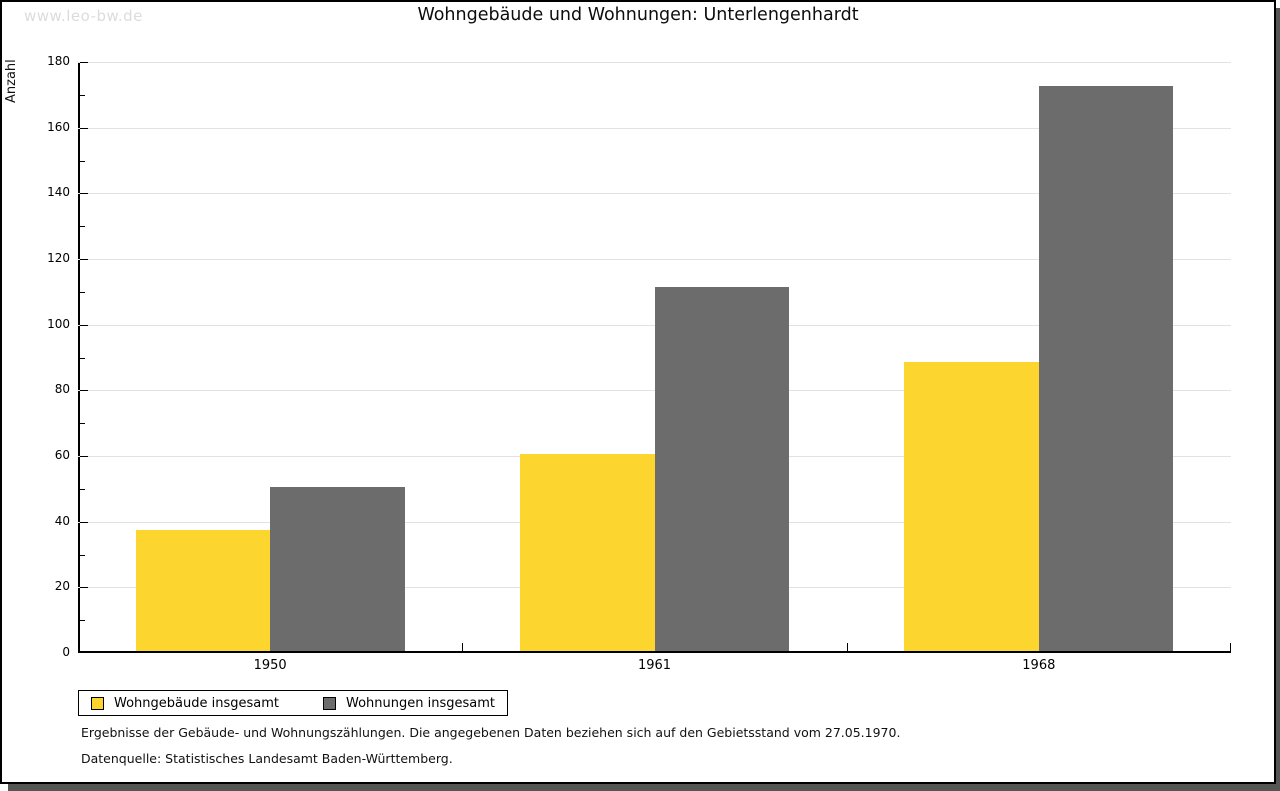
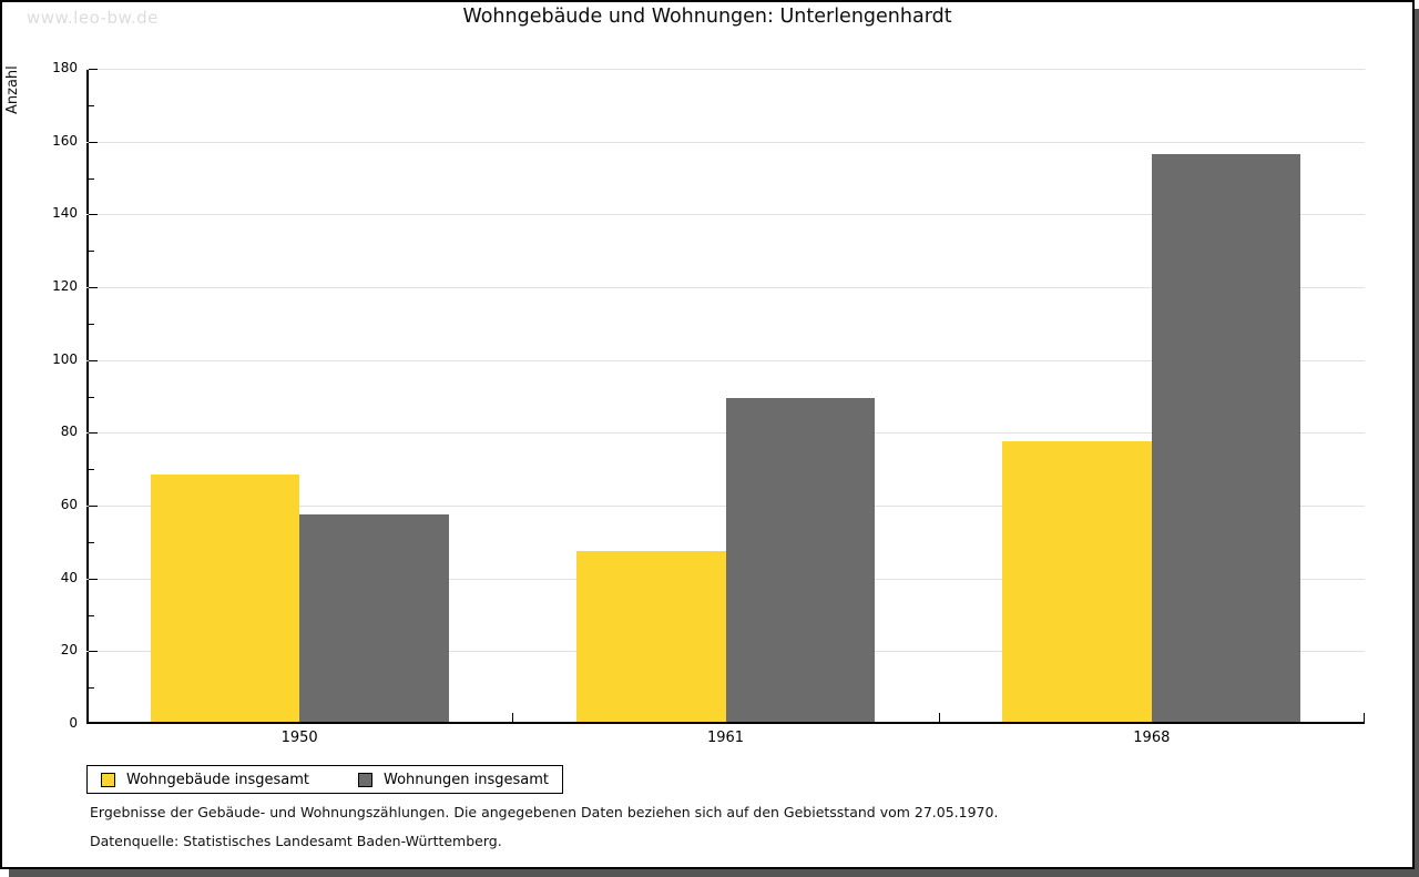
Wohngebäude insgesamt/1950: 37 -> 68
Wohnungen insgesamt/1950: 50 -> 57
Wohngebäude insgesamt/1961: 60 -> 47
Wohnungen insgesamt/1961: 111 -> 89
Wohngebäude insgesamt/1968: 88 -> 77
Wohnungen insgesamt/1968: 172 -> 156
